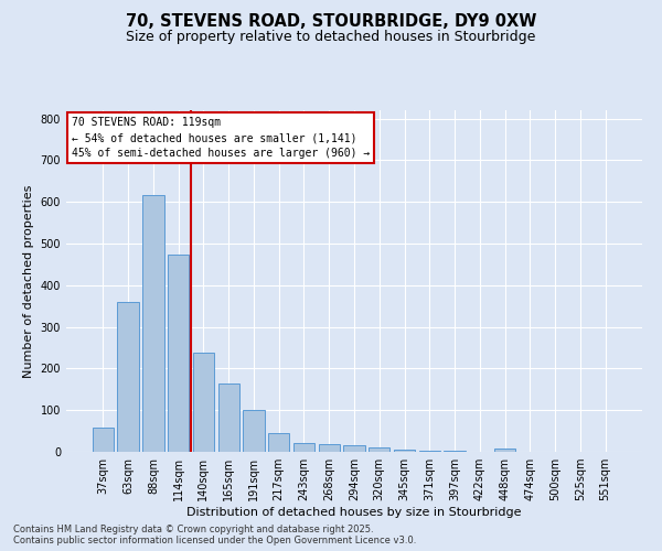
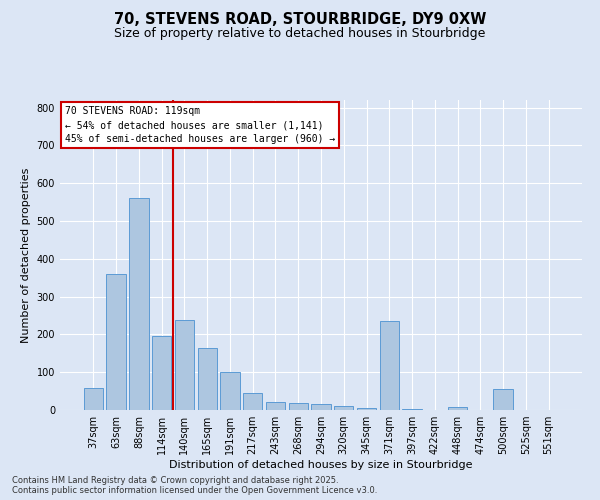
88sqm: 617 -> 560
114sqm: 474 -> 195
371sqm: 3 -> 235
500sqm: 1 -> 55
